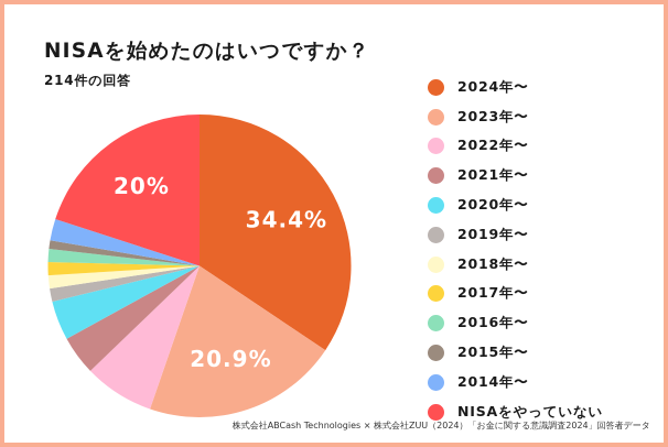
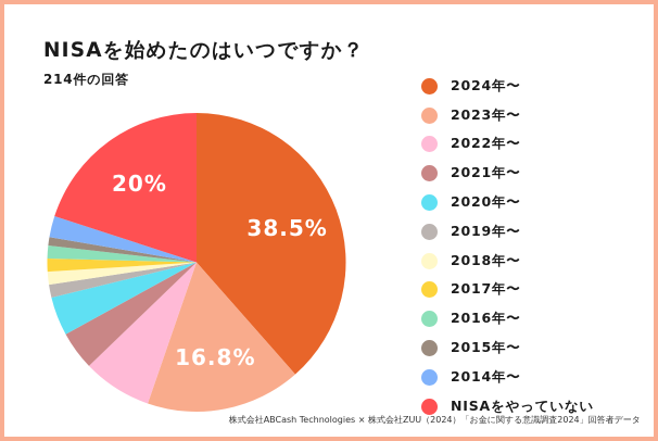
2024年〜: 34.4% -> 38.5%
2023年〜: 20.9% -> 16.8%
